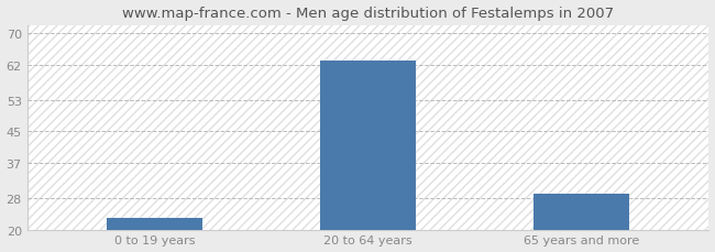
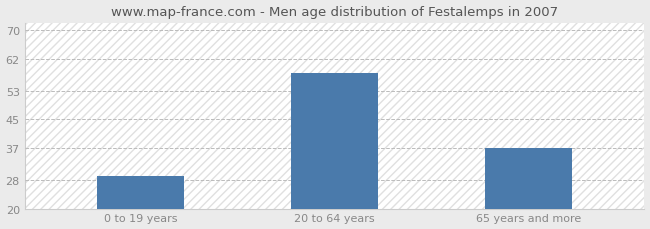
0 to 19 years: 23 -> 29
20 to 64 years: 63 -> 58
65 years and more: 29 -> 37
